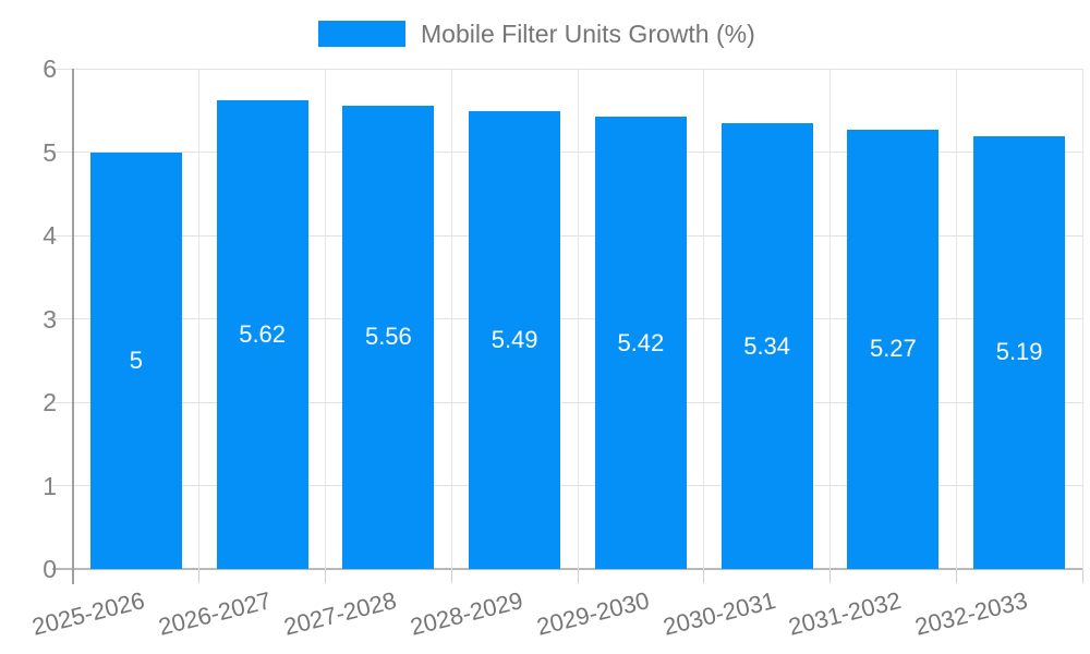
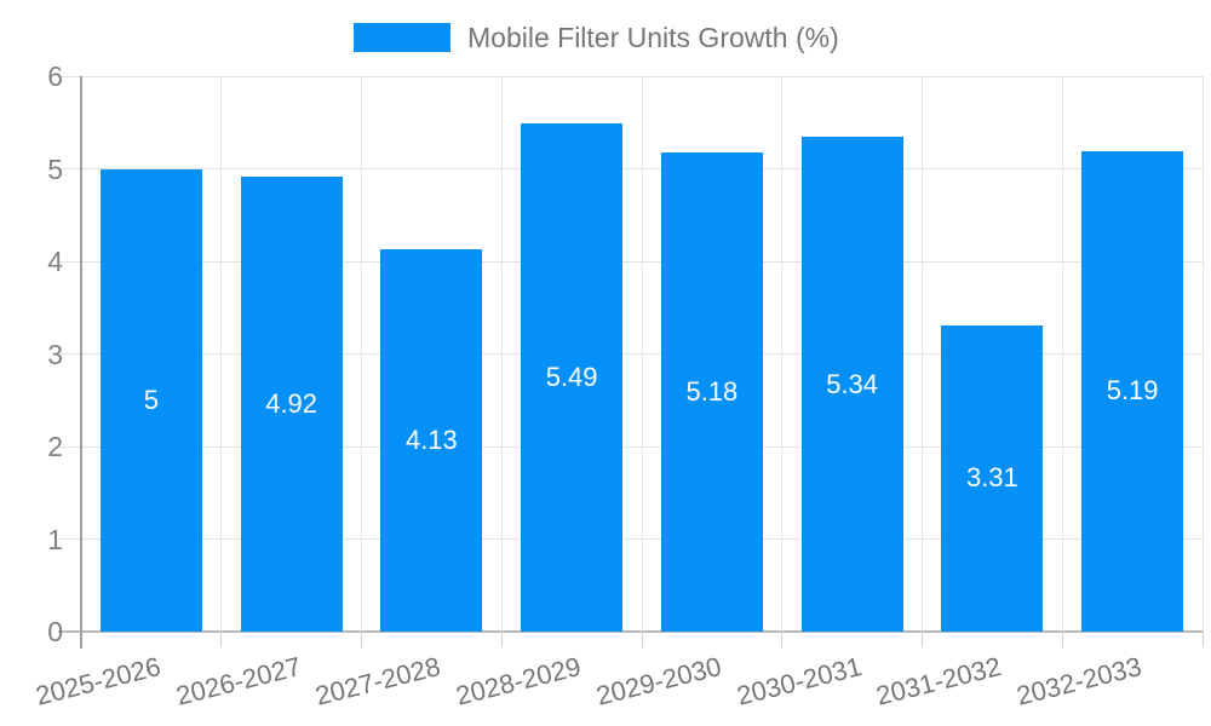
2026-2027: 5.62 -> 4.92
2027-2028: 5.56 -> 4.13
2029-2030: 5.42 -> 5.18
2031-2032: 5.27 -> 3.31
